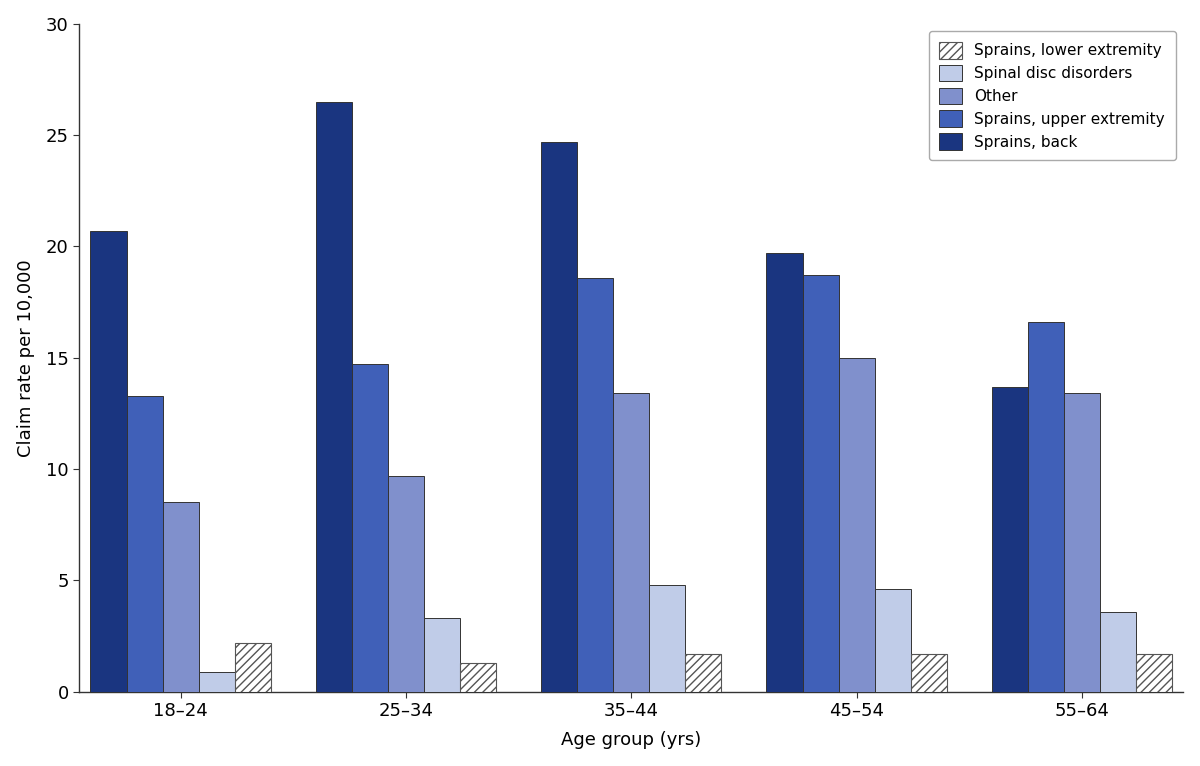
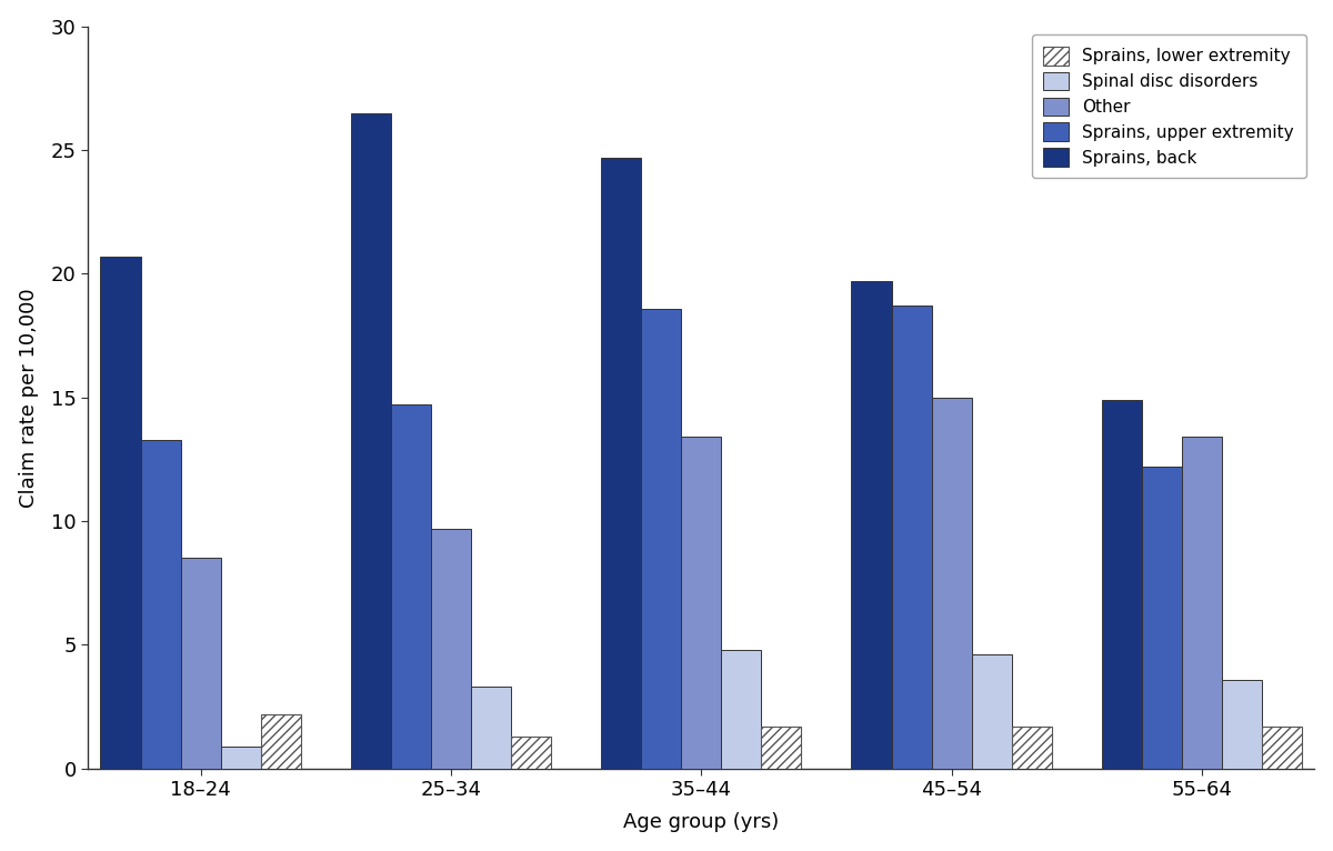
Sprains, back/55–64: 13.7 -> 14.9
Sprains, upper extremity/55–64: 16.6 -> 12.2
